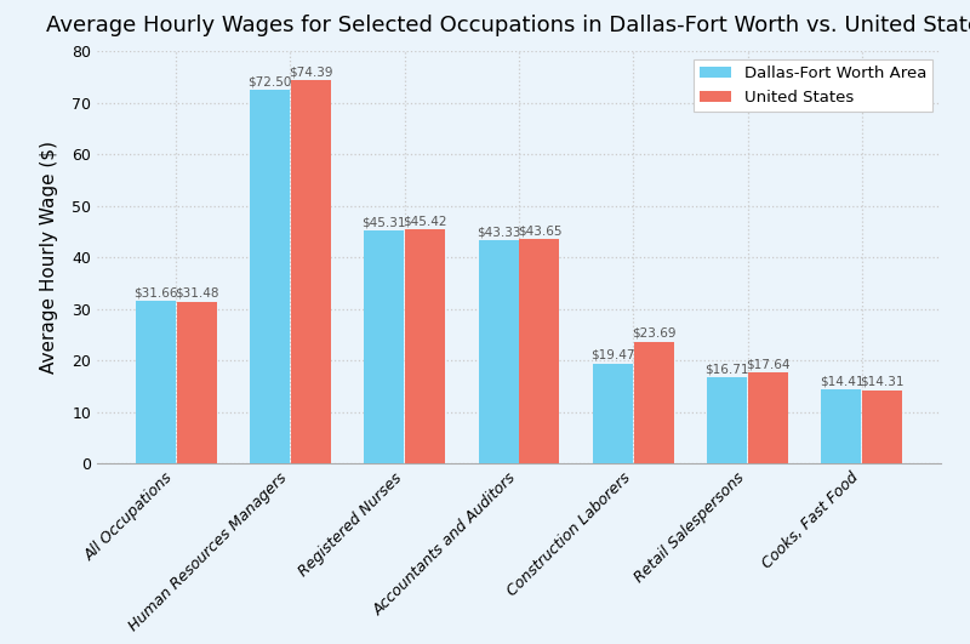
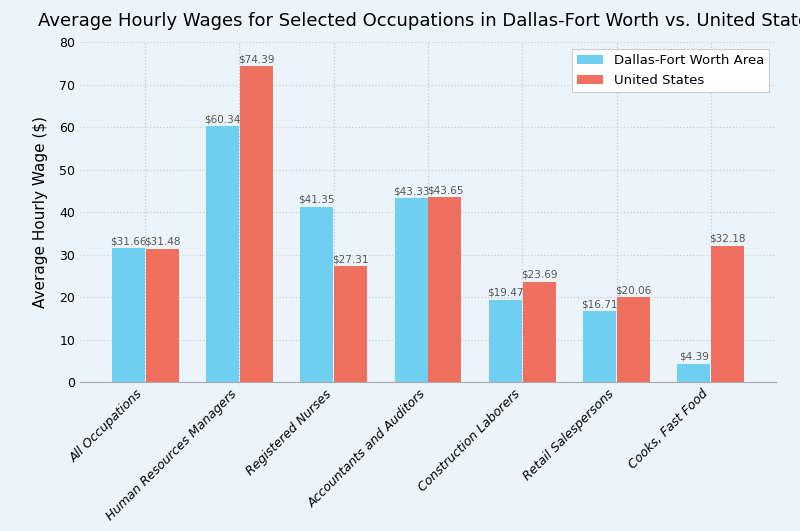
Dallas-Fort Worth Area/Human Resources Managers: $72.50 -> $60.34
Dallas-Fort Worth Area/Registered Nurses: $45.31 -> $41.35
United States/Registered Nurses: $45.42 -> $27.31
United States/Retail Salespersons: $17.64 -> $20.06
Dallas-Fort Worth Area/Cooks, Fast Food: $14.41 -> $4.39
United States/Cooks, Fast Food: $14.31 -> $32.18
